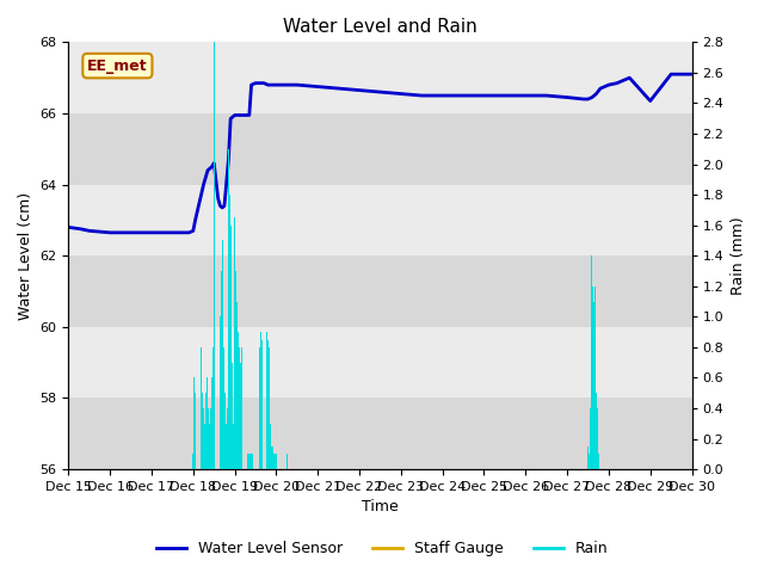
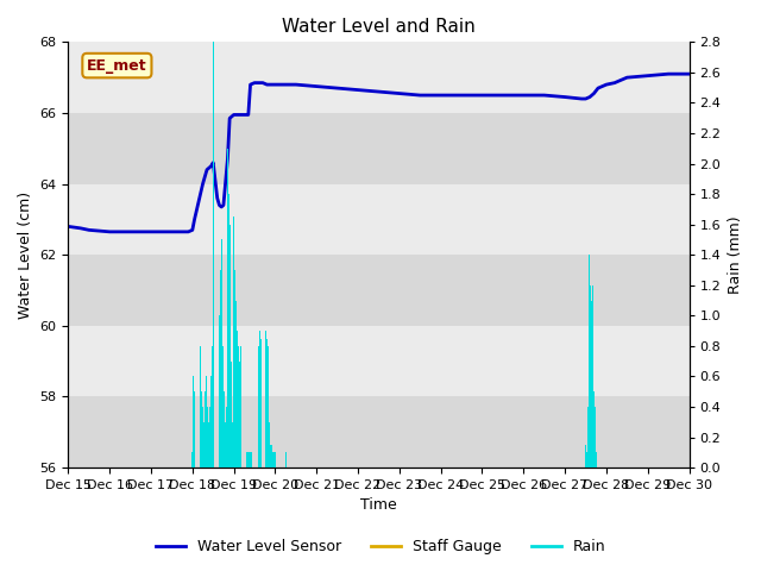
Water Level Sensor/Dec 29: 66.35 -> 67.05
